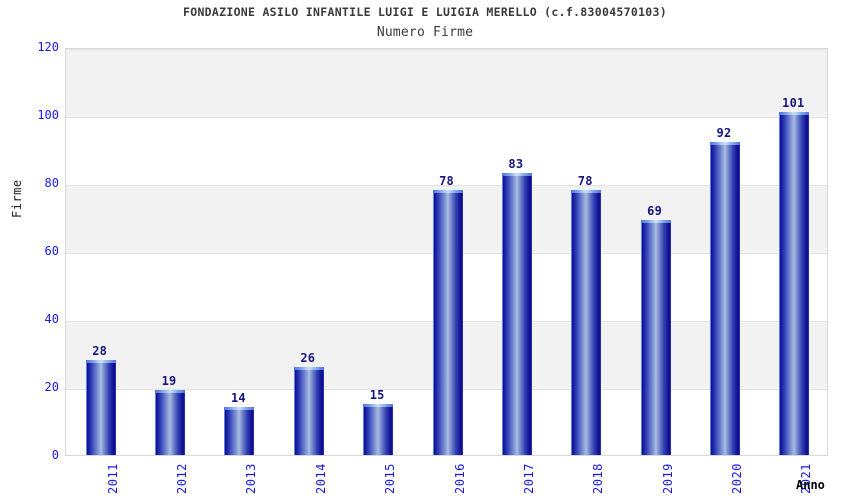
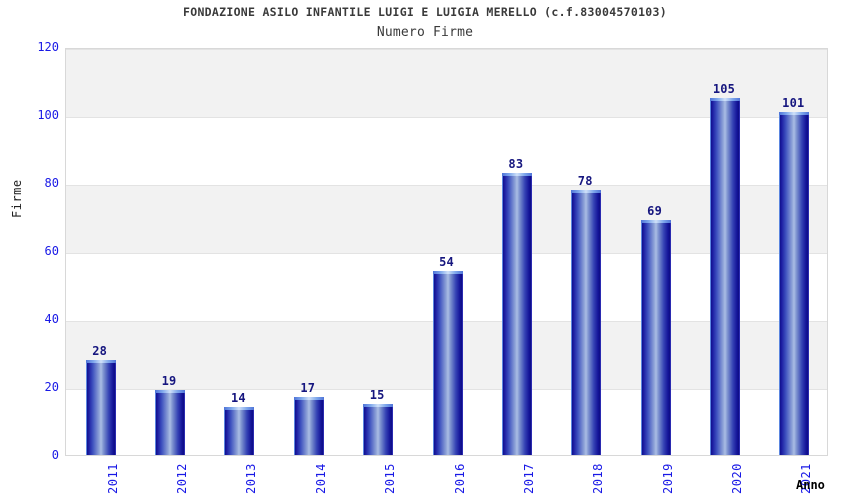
2014: 26 -> 17
2016: 78 -> 54
2020: 92 -> 105
